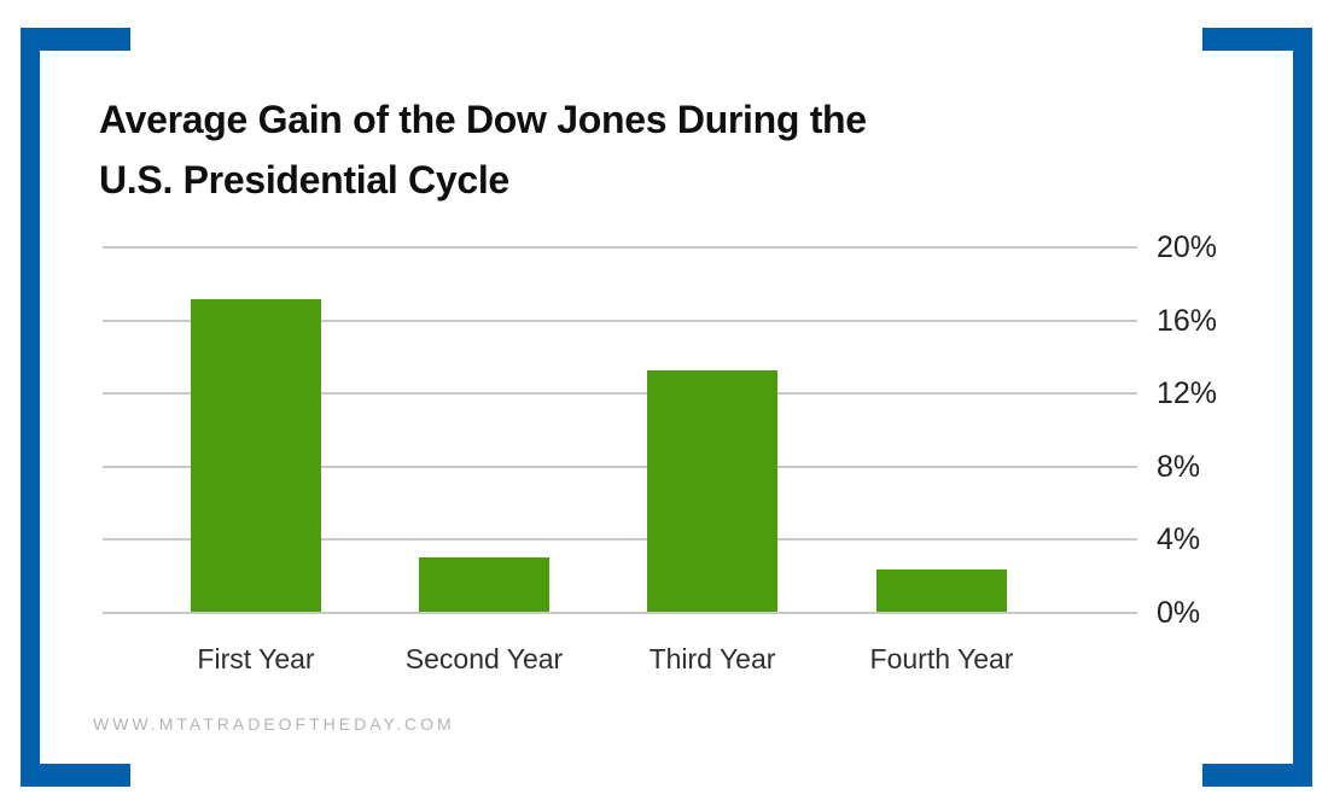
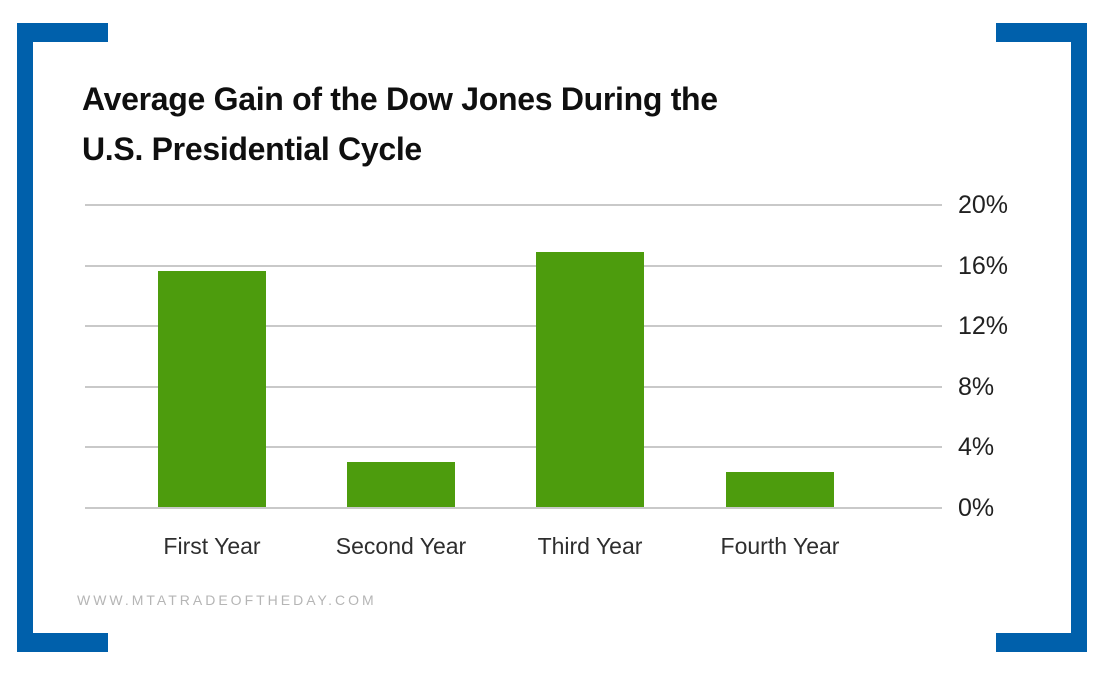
First Year: 17.1% -> 15.6%
Third Year: 13.2% -> 16.8%
